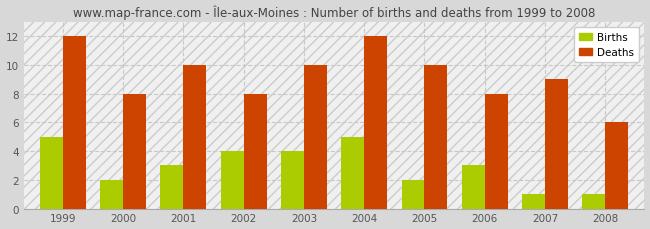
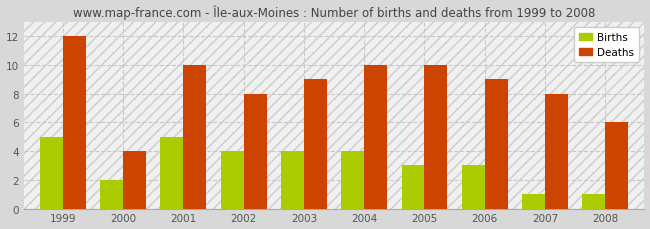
Deaths/2000: 8 -> 4
Births/2001: 3 -> 5
Deaths/2003: 10 -> 9
Births/2004: 5 -> 4
Deaths/2004: 12 -> 10
Births/2005: 2 -> 3
Deaths/2006: 8 -> 9
Deaths/2007: 9 -> 8
